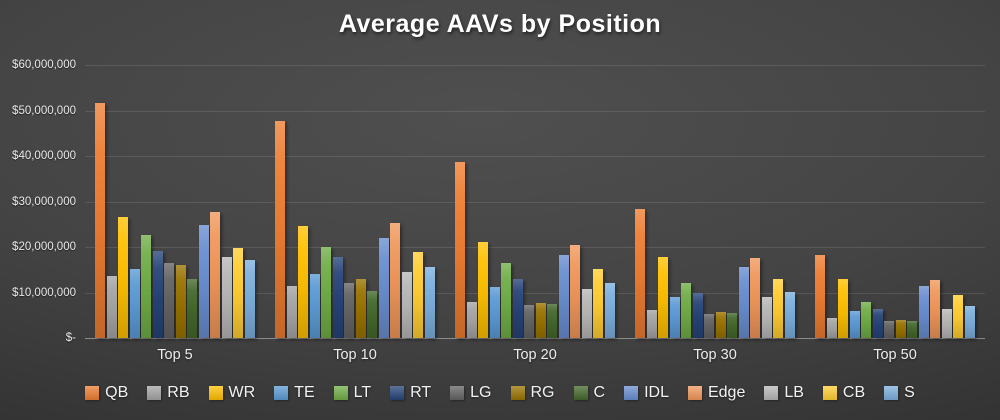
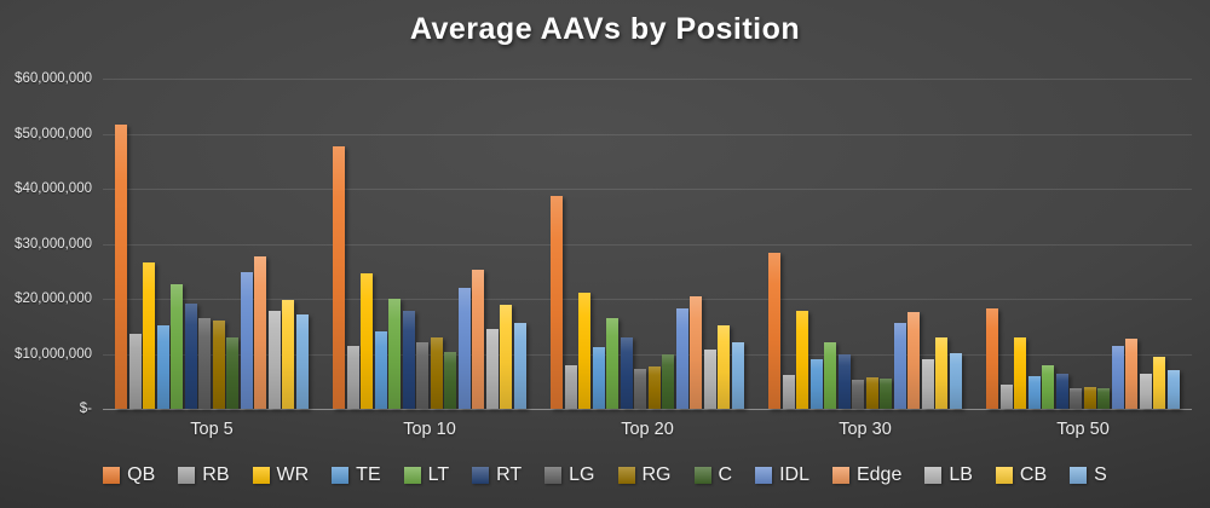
C/Top 20: $7000000 -> $10000000
